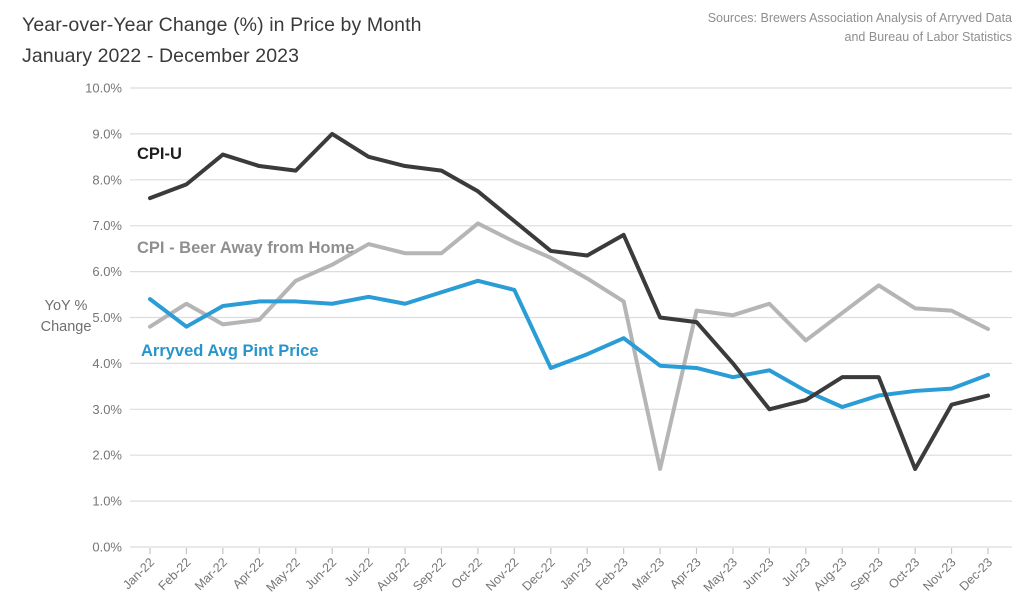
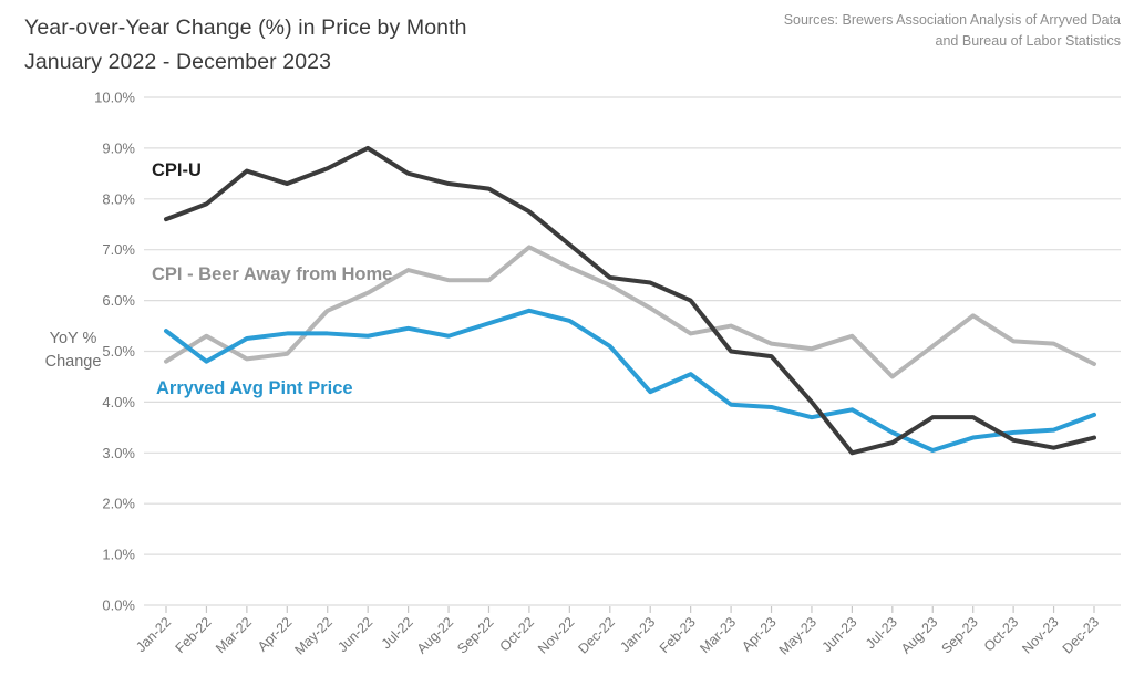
CPI-U/May-22: 8.2% -> 8.6%
Arryved Avg Pint Price/Dec-22: 3.9% -> 5.1%
CPI-U/Feb-23: 6.8% -> 6.0%
CPI - Beer Away from Home/Mar-23: 1.7% -> 5.5%
CPI-U/Oct-23: 1.7% -> 3.2%
